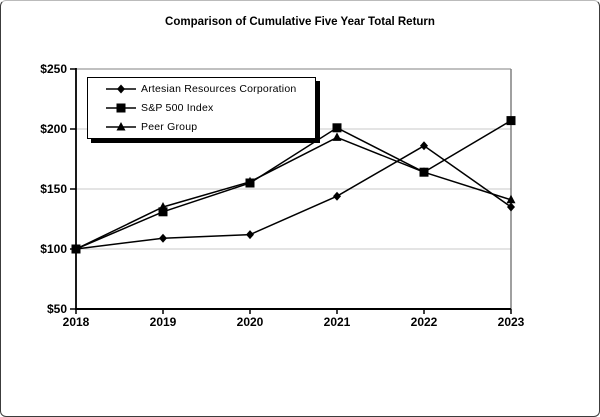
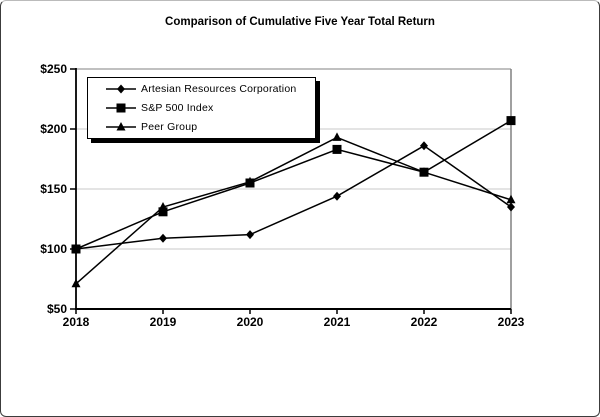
Peer Group/2018: $100 -> $71
S&P 500 Index/2021: $201 -> $183
